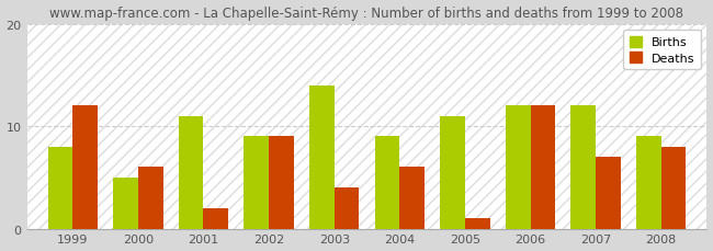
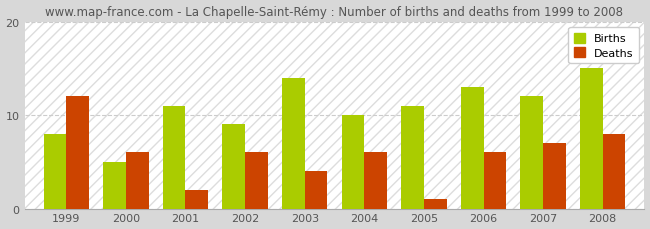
Deaths/2002: 9 -> 6
Births/2004: 9 -> 10
Births/2006: 12 -> 13
Deaths/2006: 12 -> 6
Births/2008: 9 -> 15
